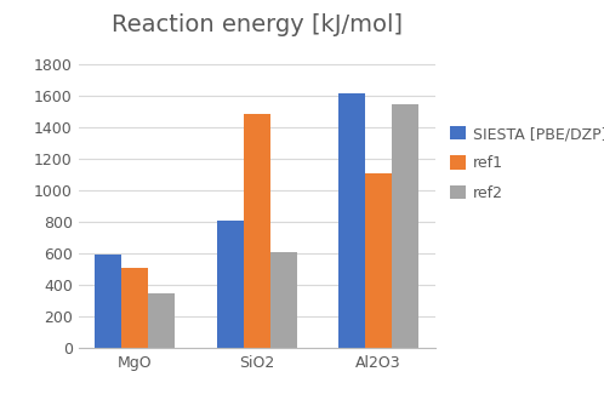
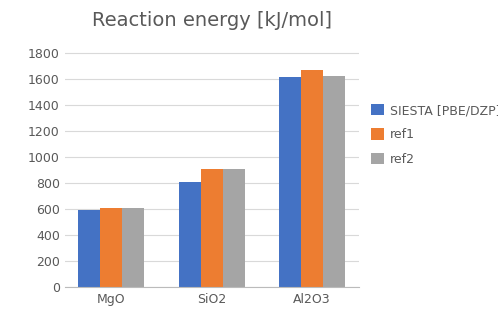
ref1/MgO: 510 -> 600
ref2/MgO: 350 -> 600
ref1/SiO2: 1480 -> 910
ref2/SiO2: 610 -> 910
ref1/Al2O3: 1110 -> 1670
ref2/Al2O3: 1540 -> 1620
